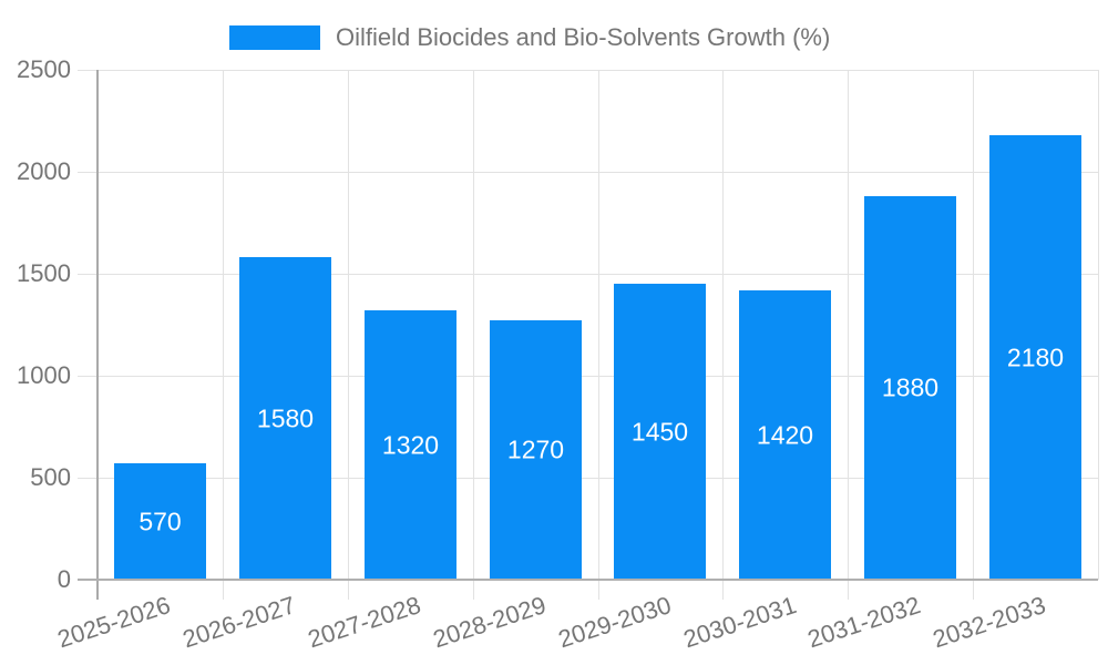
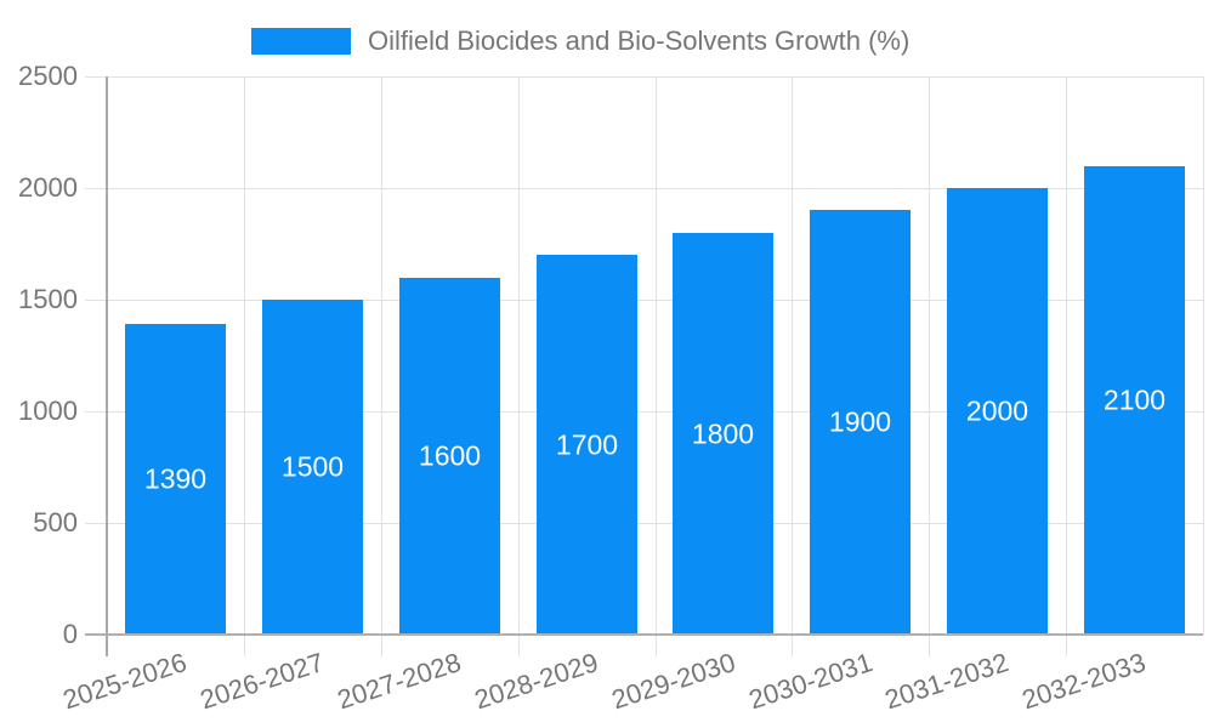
2025-2026: 570 -> 1390
2026-2027: 1580 -> 1500
2027-2028: 1320 -> 1600
2028-2029: 1270 -> 1700
2029-2030: 1450 -> 1800
2030-2031: 1420 -> 1900
2031-2032: 1880 -> 2000
2032-2033: 2180 -> 2100
